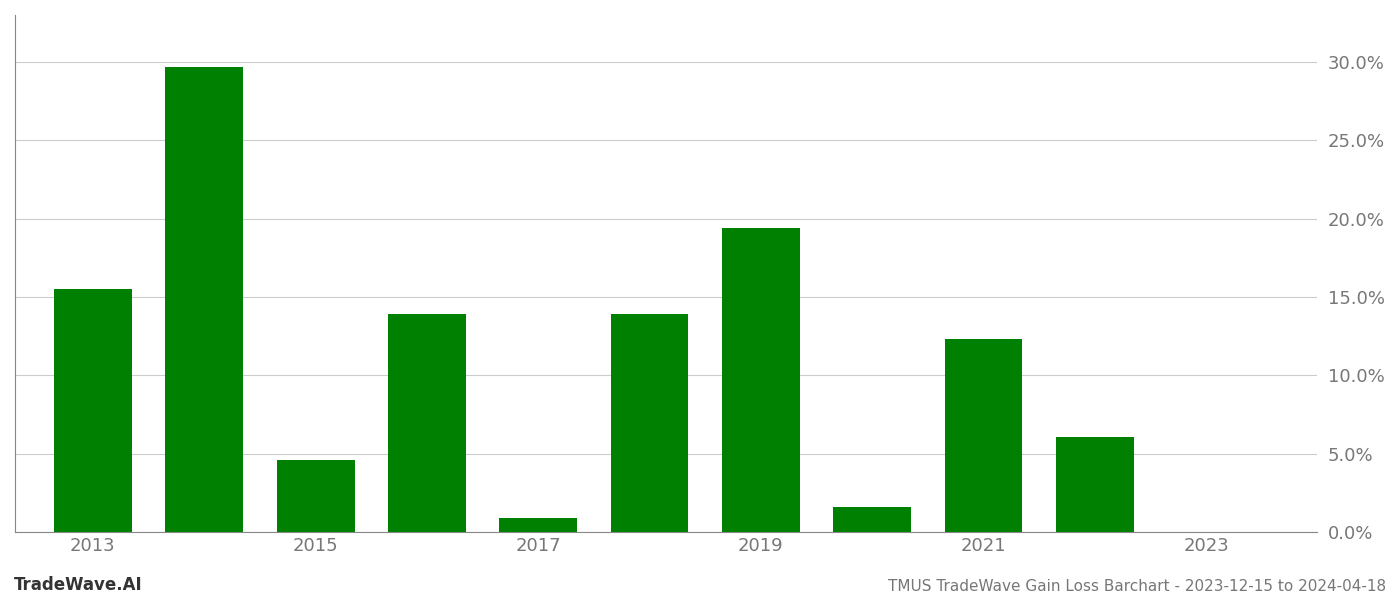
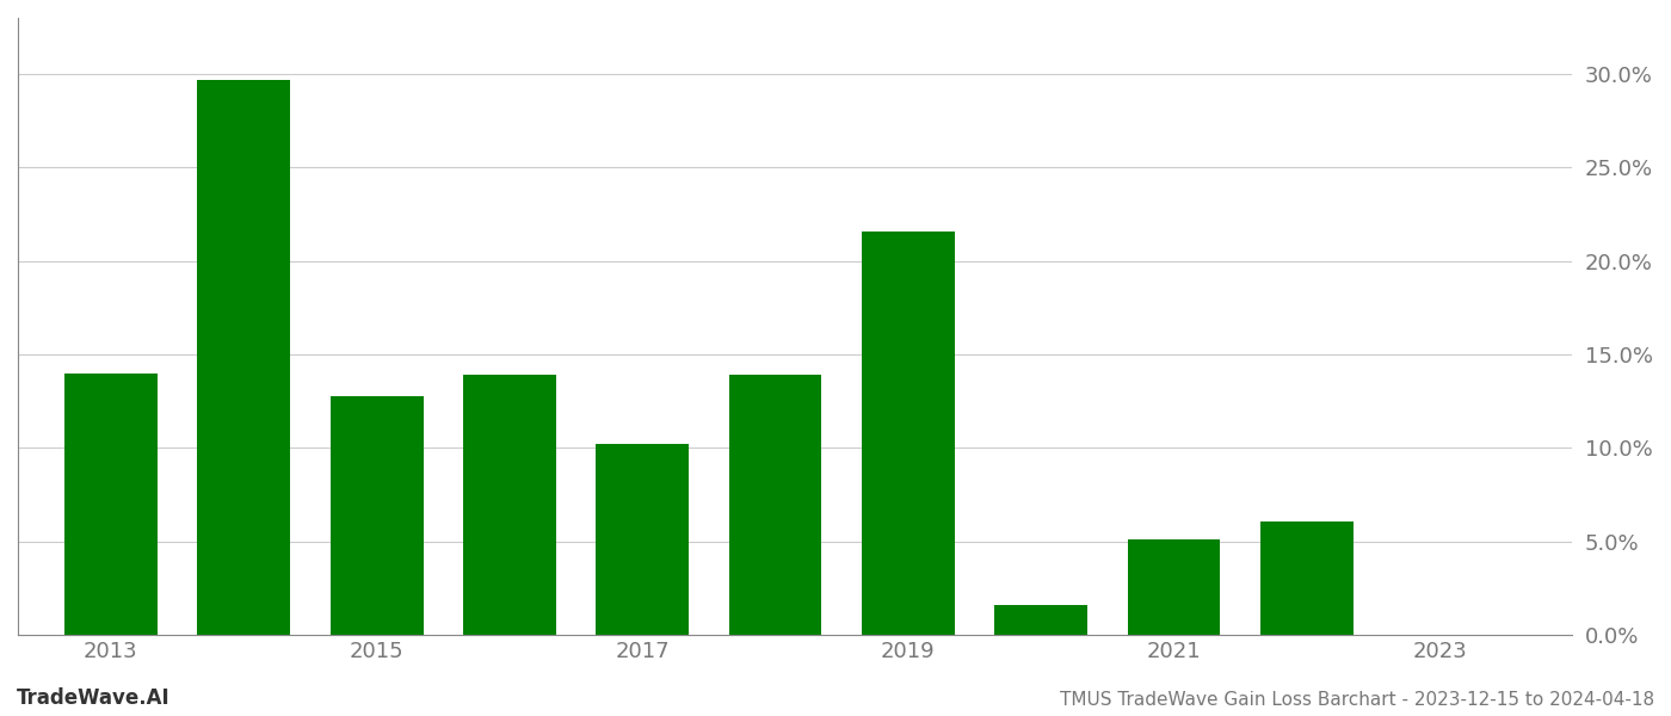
2013: 15.5% -> 14.0%
2015: 4.6% -> 12.8%
2017: 0.9% -> 10.2%
2019: 19.4% -> 21.6%
2021: 12.3% -> 5.1%
